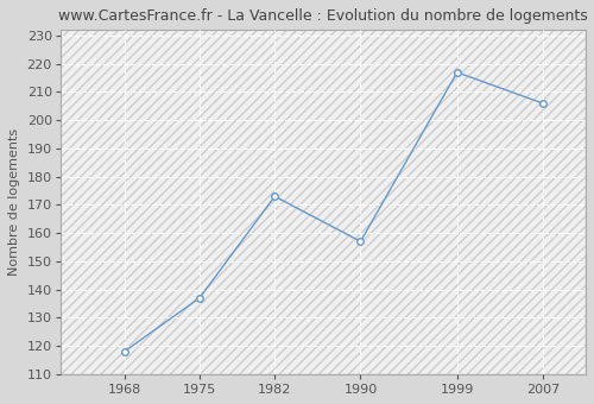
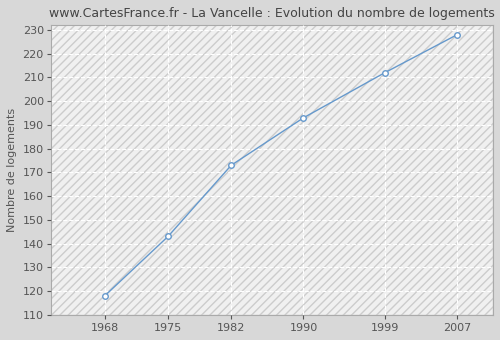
1975: 137 -> 143
1990: 157 -> 193
1999: 217 -> 212
2007: 206 -> 228
